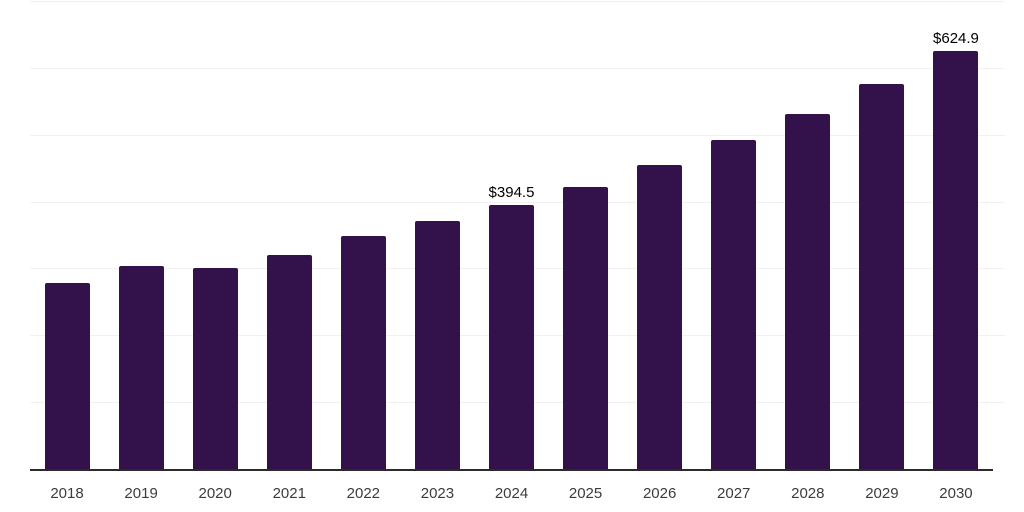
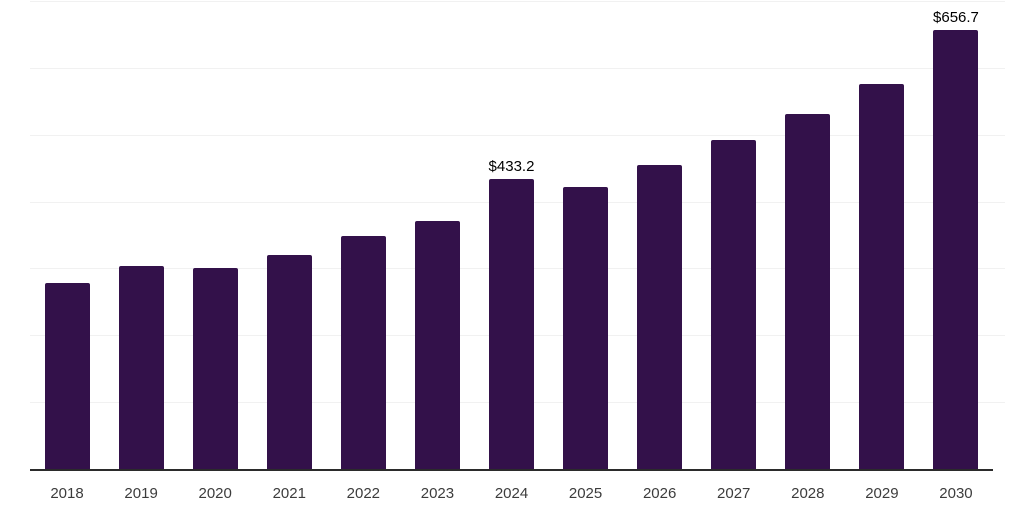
2024: $394.5 -> $433.2
2030: $624.9 -> $656.7
